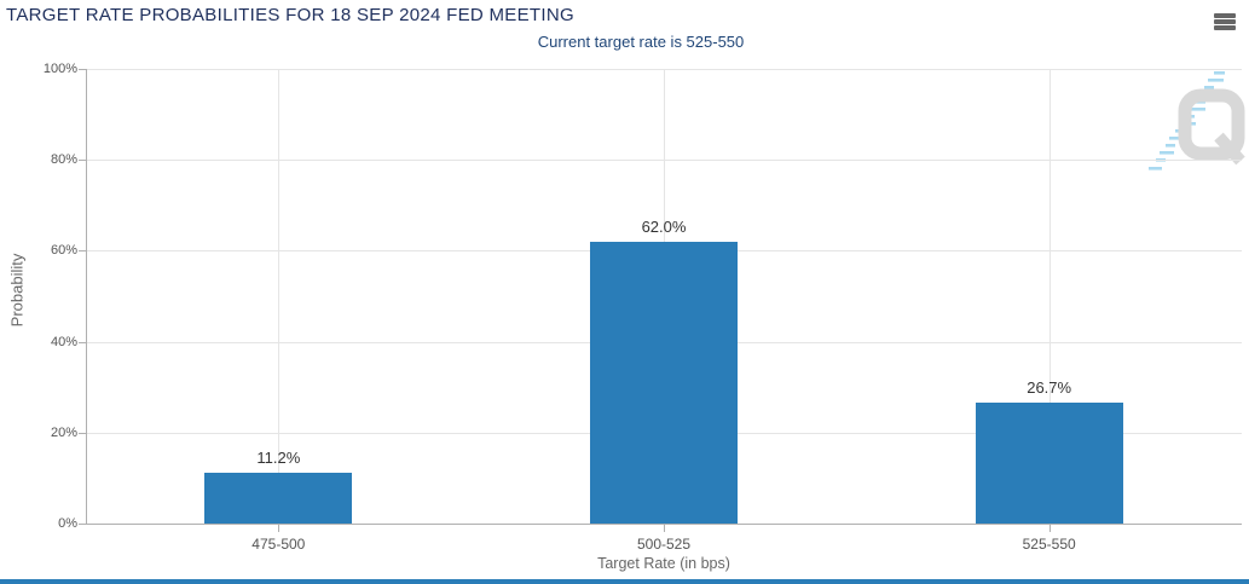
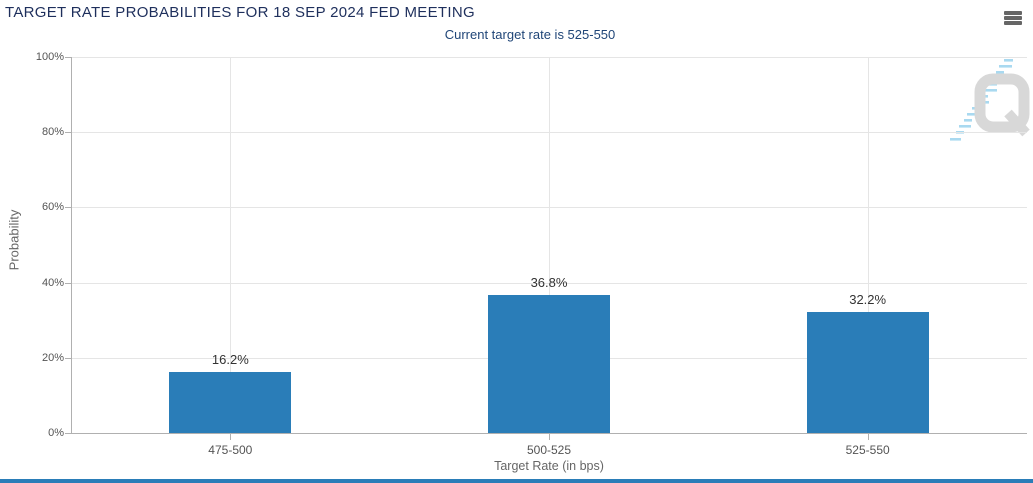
475-500: 11.2% -> 16.2%
500-525: 62.0% -> 36.8%
525-550: 26.7% -> 32.2%
